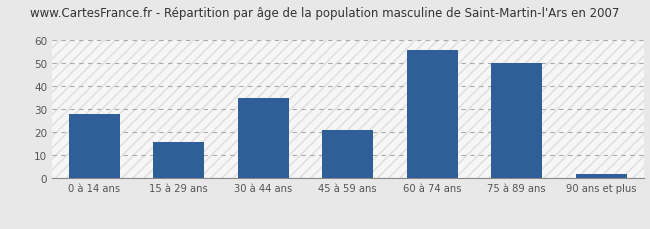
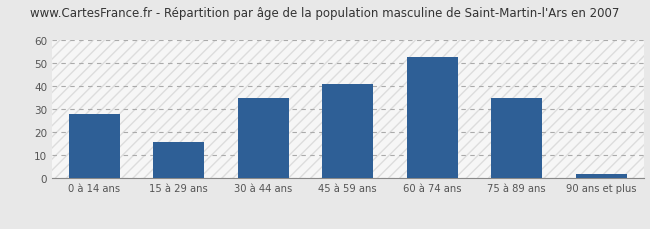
45 à 59 ans: 21 -> 41
60 à 74 ans: 56 -> 53
75 à 89 ans: 50 -> 35
